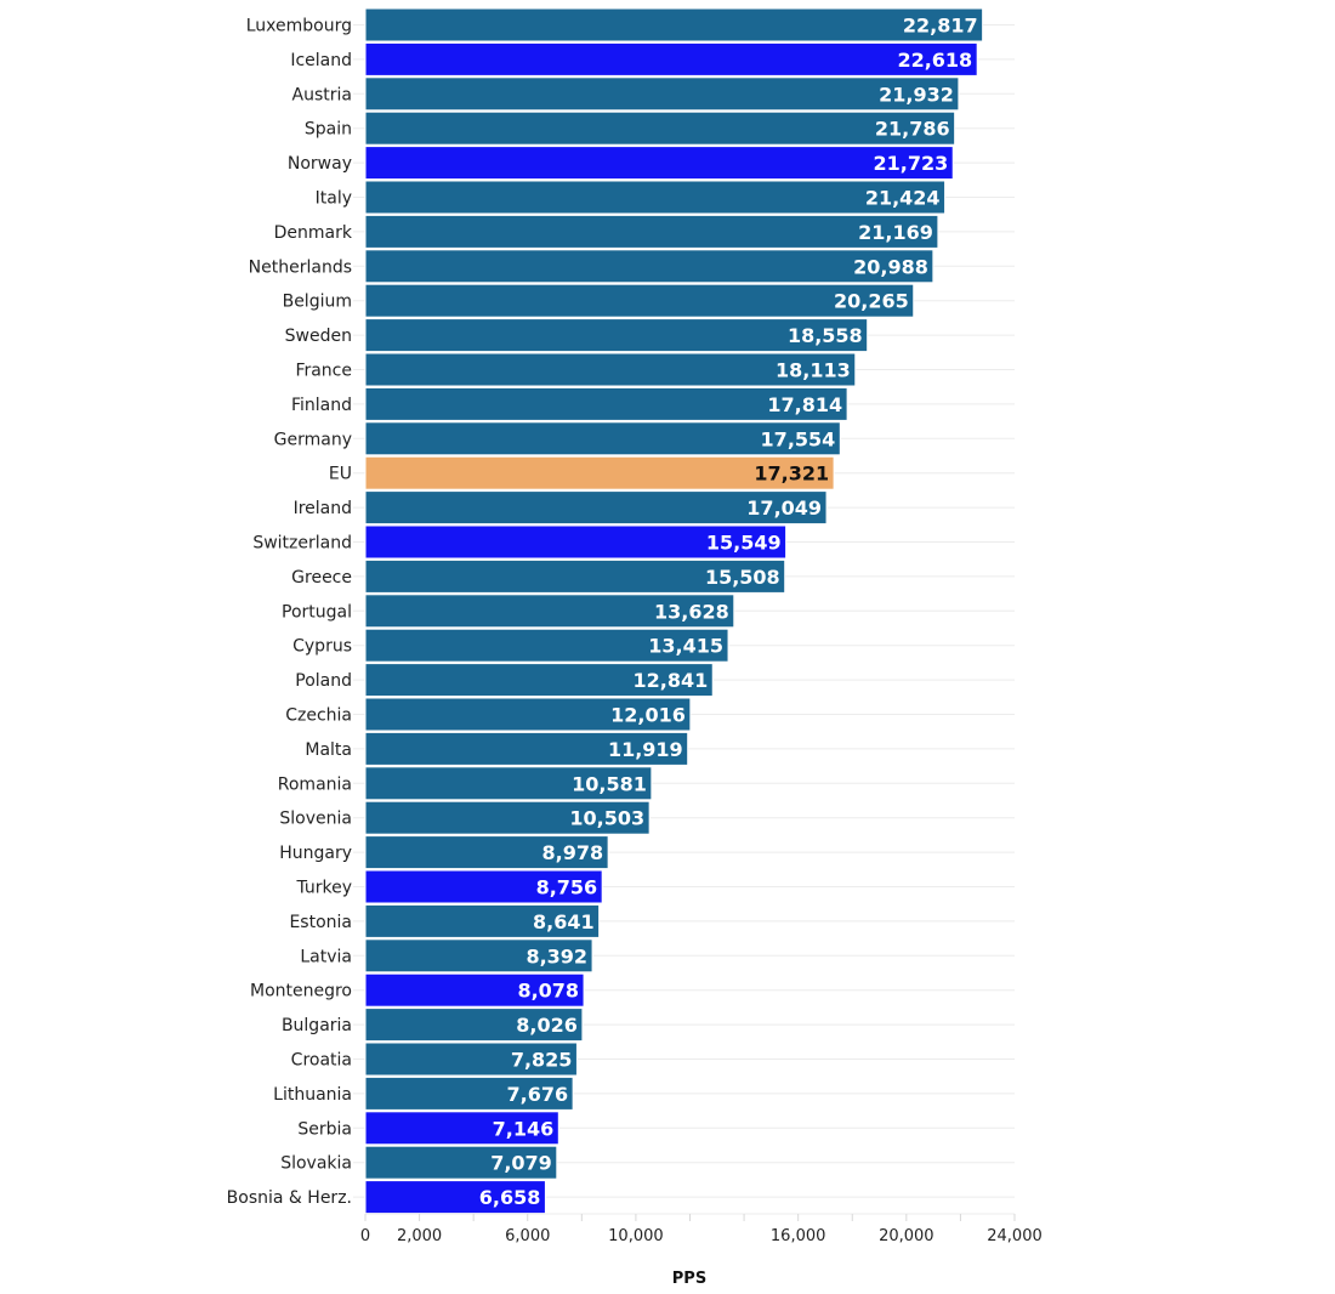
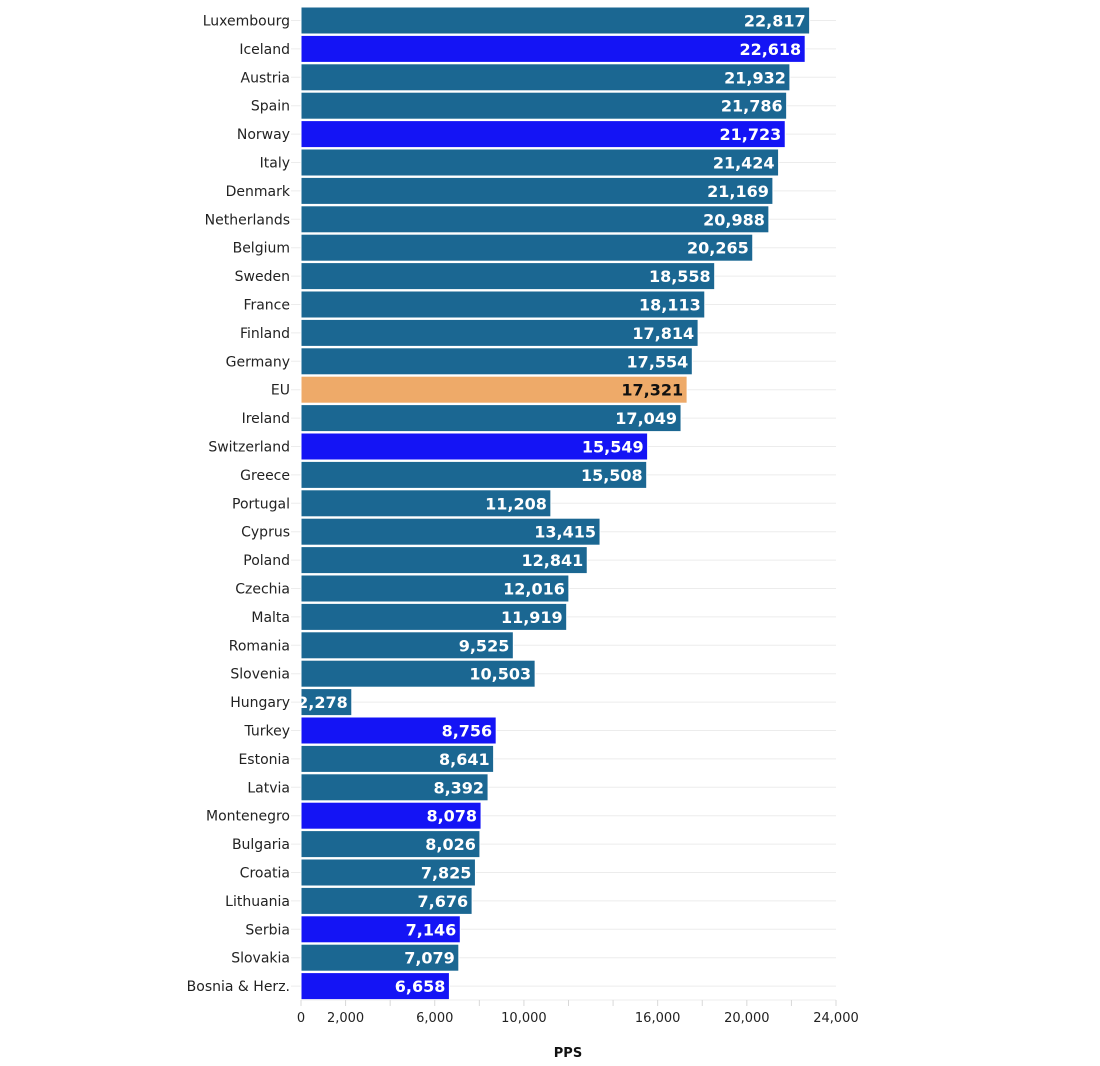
Portugal: 13,628 -> 11,208
Romania: 10,581 -> 9,525
Hungary: 8,978 -> 2,278
